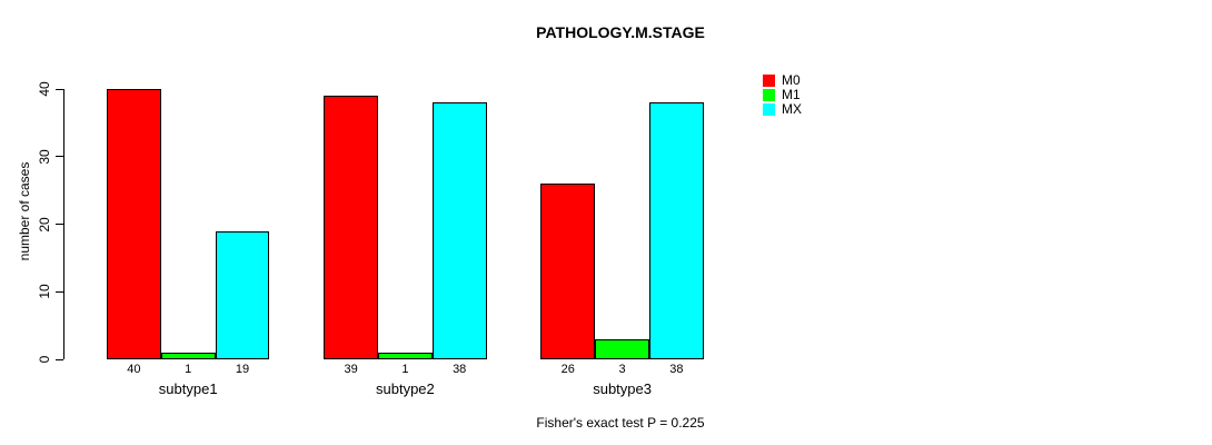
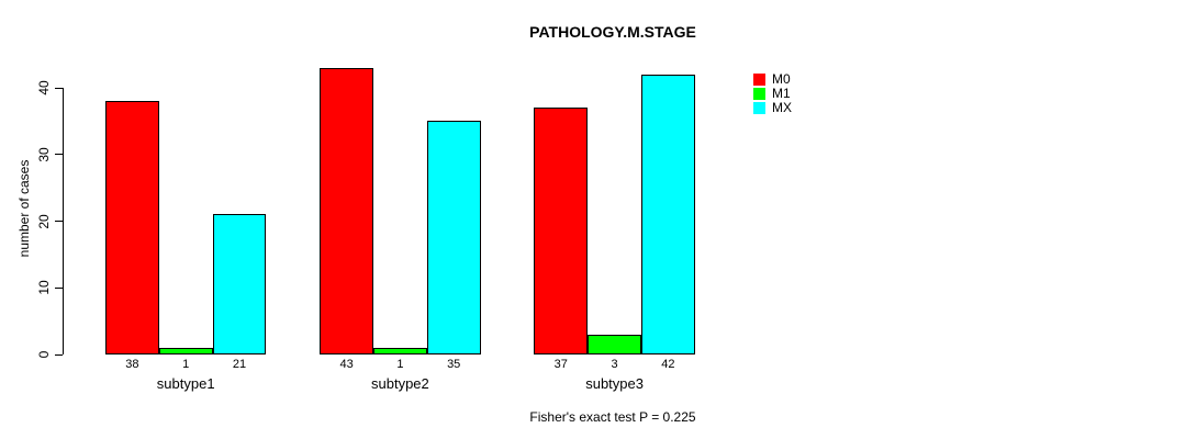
M0/subtype1: 40 -> 38
MX/subtype1: 19 -> 21
M0/subtype2: 39 -> 43
MX/subtype2: 38 -> 35
M0/subtype3: 26 -> 37
MX/subtype3: 38 -> 42
